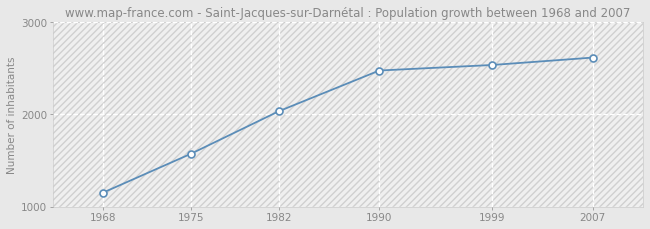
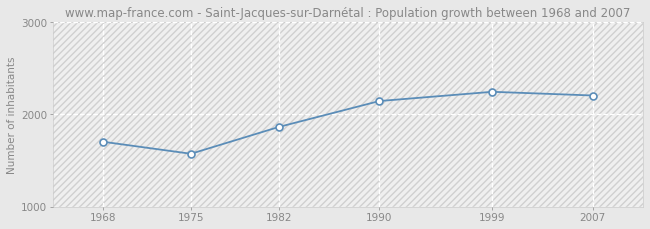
1968: 1150 -> 1700
1982: 2030 -> 1860
1990: 2470 -> 2140
1999: 2530 -> 2240
2007: 2610 -> 2200
